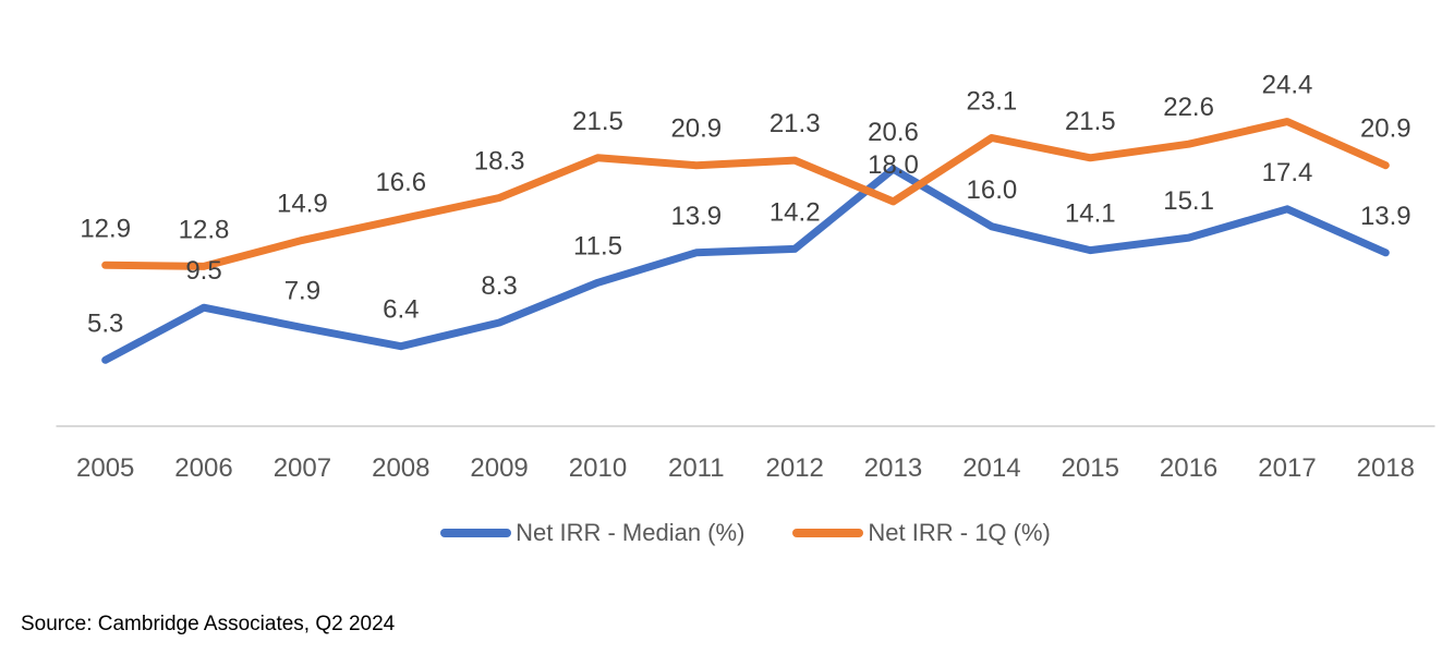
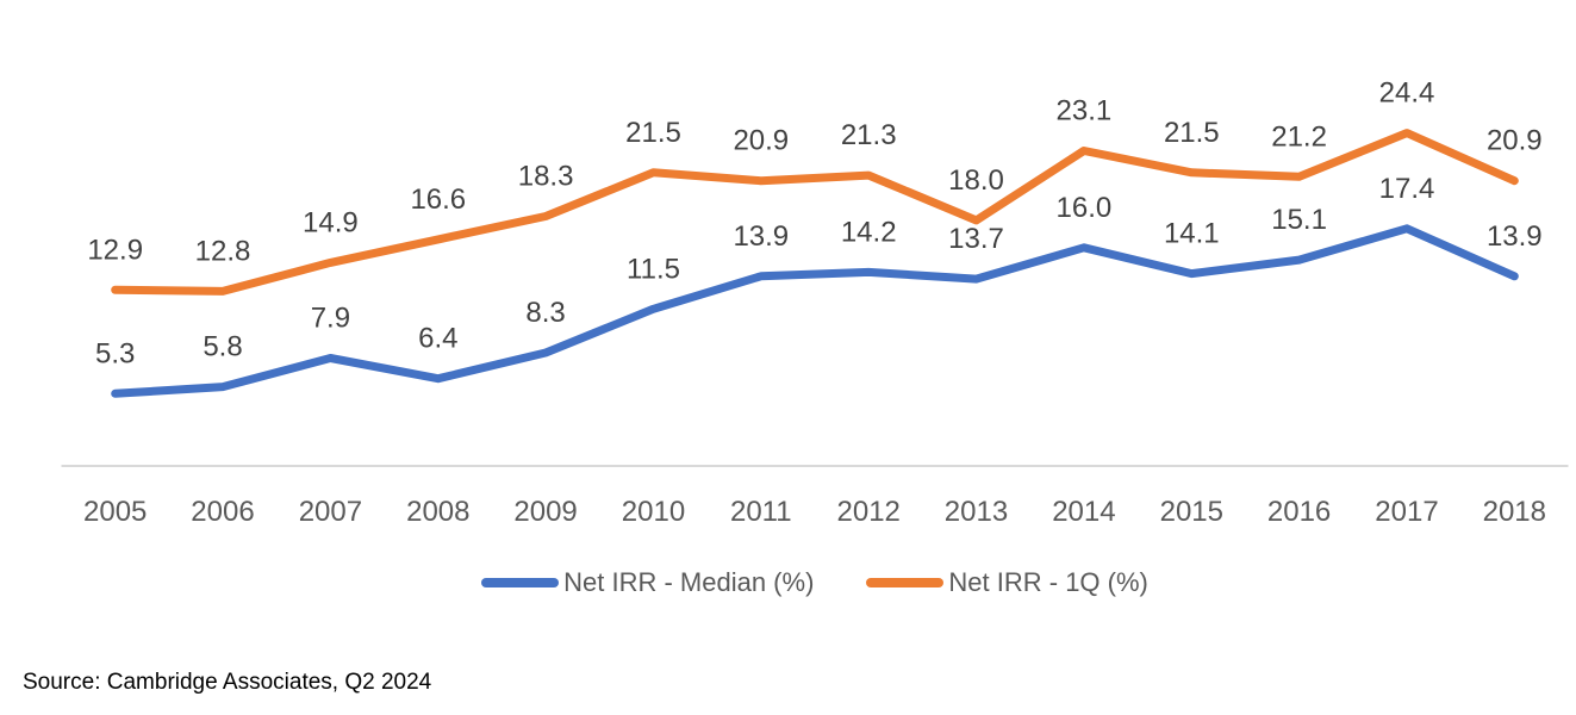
Net IRR - Median (%)/2006: 9.5 -> 5.8
Net IRR - Median (%)/2013: 20.6 -> 13.7
Net IRR - 1Q (%)/2016: 22.6 -> 21.2
